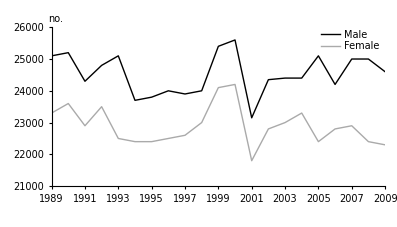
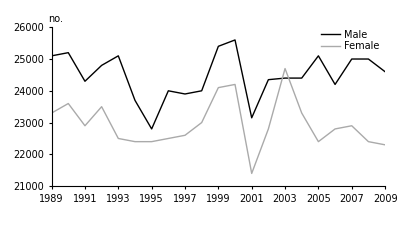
Male/1995: 23800 -> 22800
Female/2001: 21800 -> 21400
Female/2003: 23000 -> 24700
